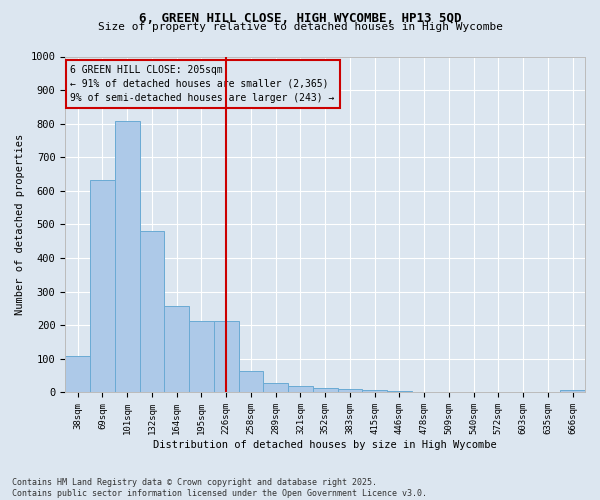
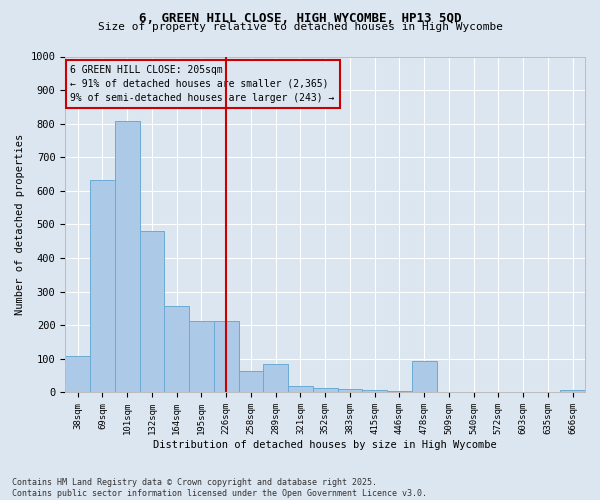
289sqm: 27 -> 85
478sqm: 2 -> 95
